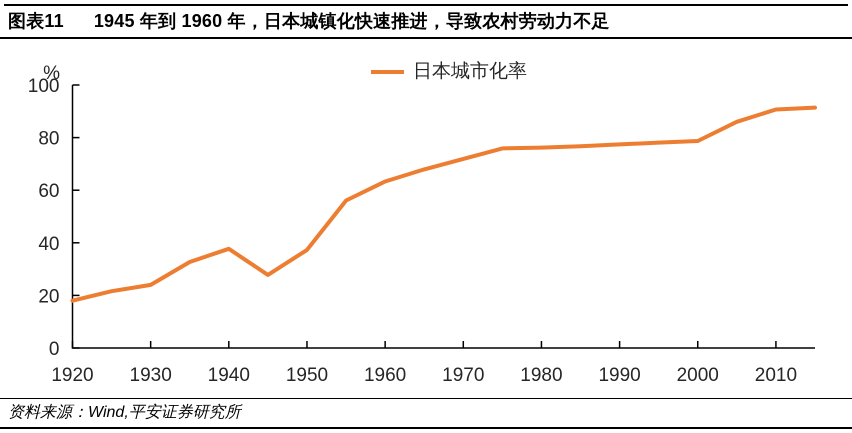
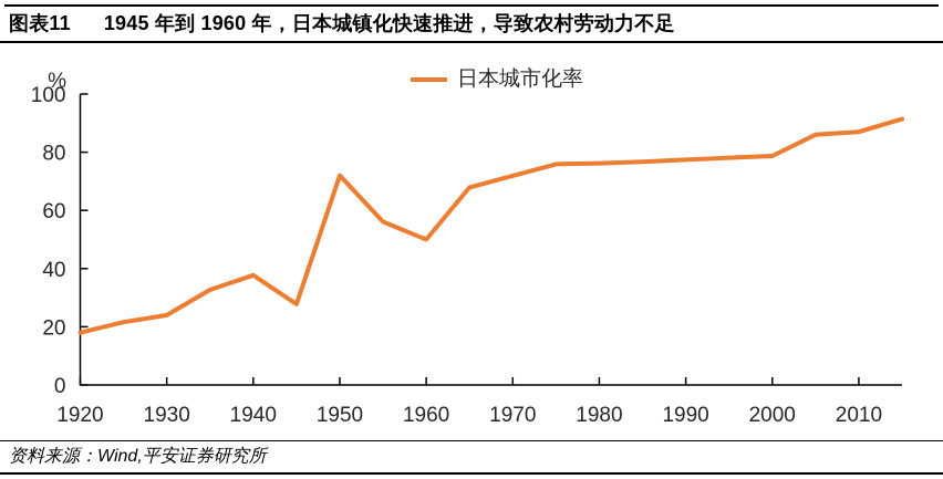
1950: 37 -> 72
1960: 63 -> 50
2010: 91 -> 87
